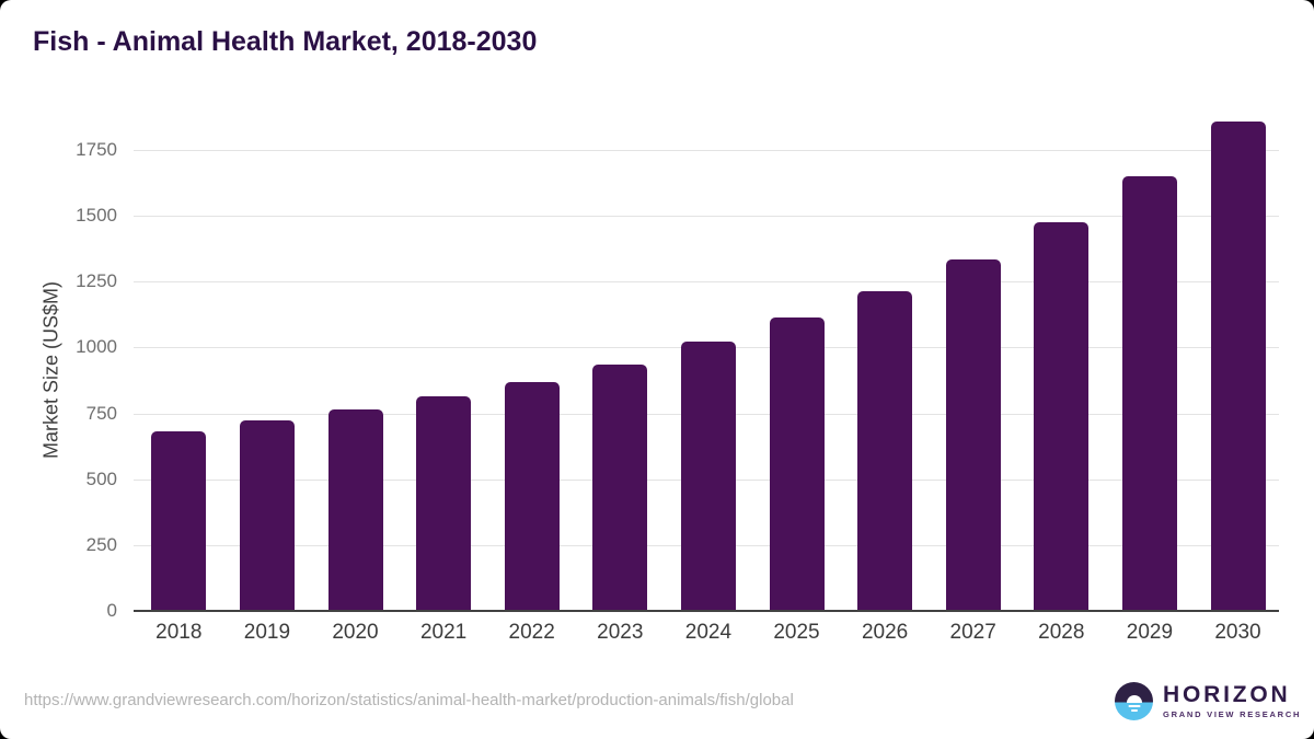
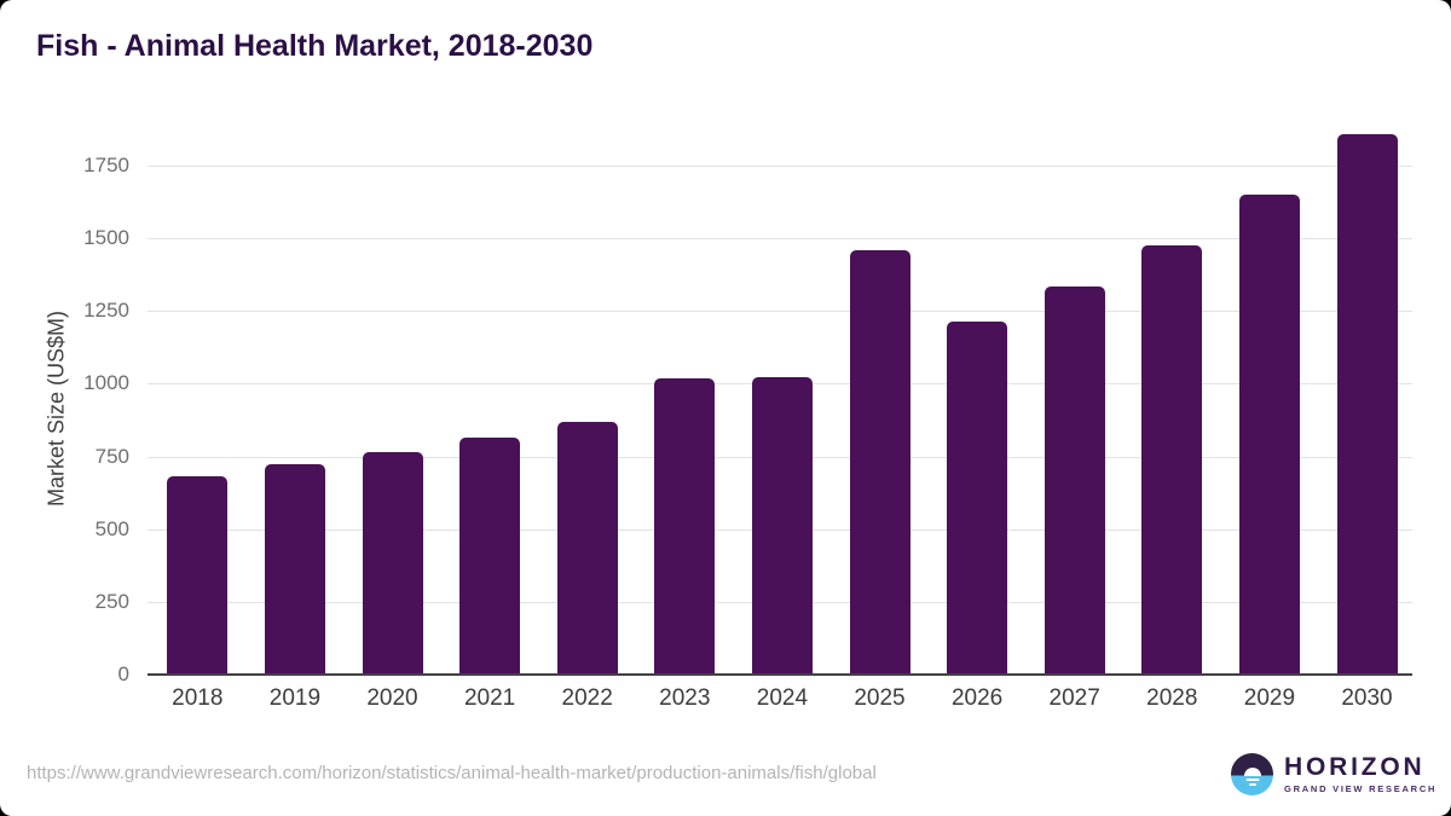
2023: 940 -> 1020
2025: 1110 -> 1460
